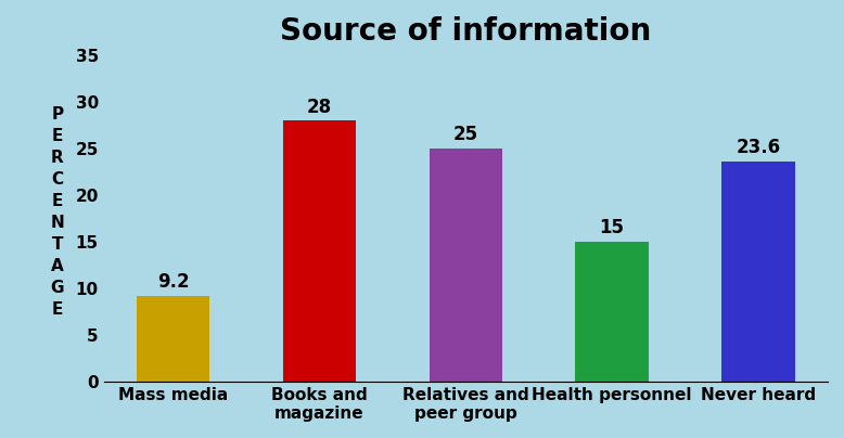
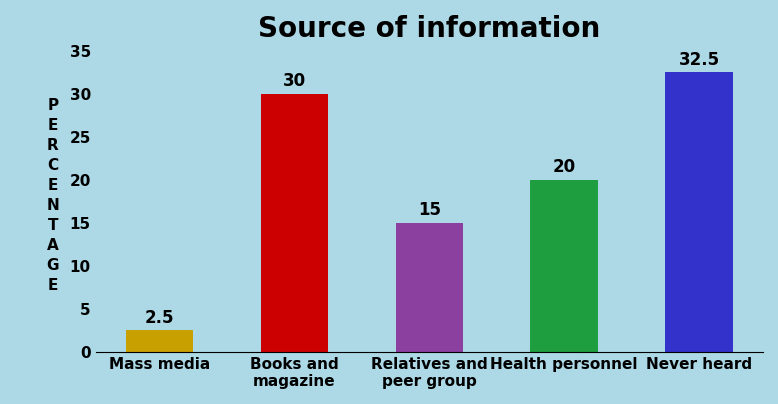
Mass media: 9.2 -> 2.5
Books and magazine: 28 -> 30
Relatives and peer group: 25 -> 15
Health personnel: 15 -> 20
Never heard: 23.6 -> 32.5
